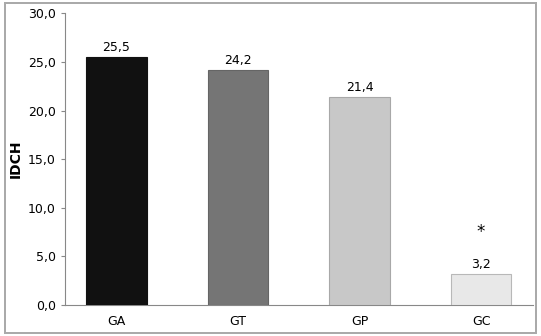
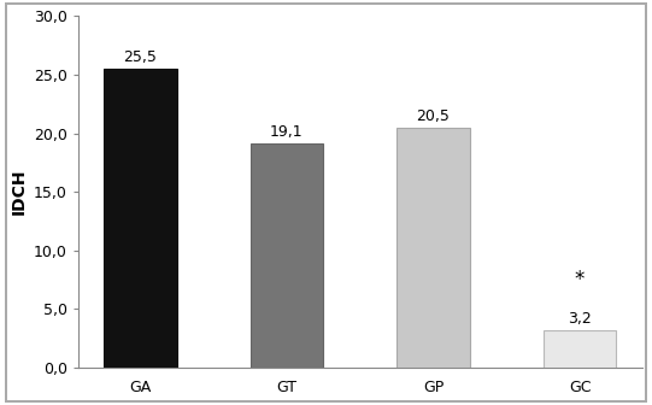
GT: 24,2 -> 19,1
GP: 21,4 -> 20,5
